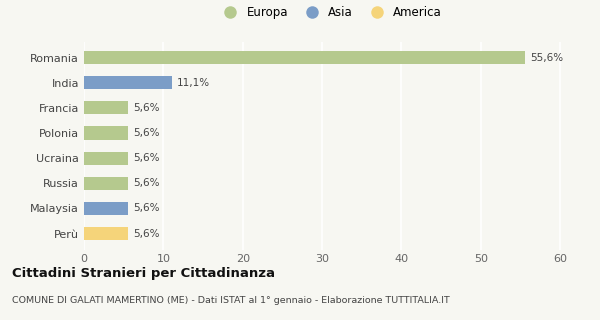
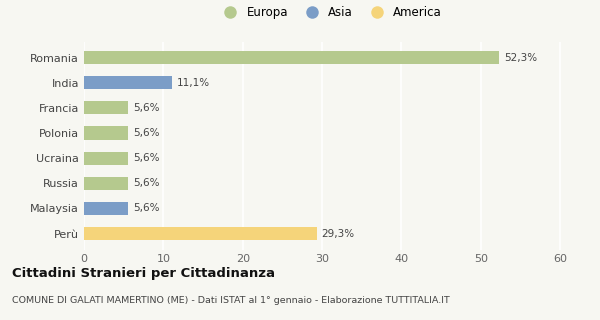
Romania: 55,6% -> 52,3%
Perù: 5,6% -> 29,3%
